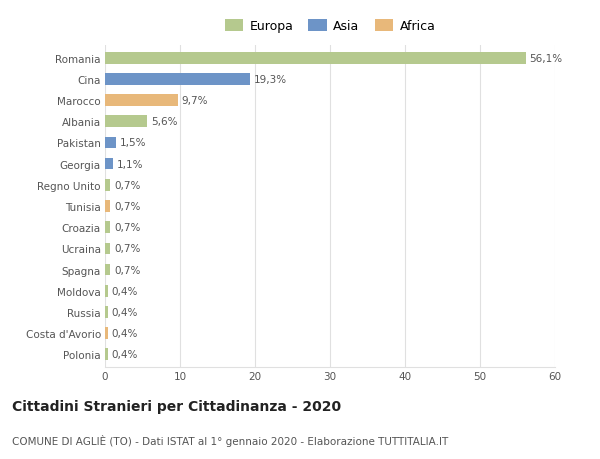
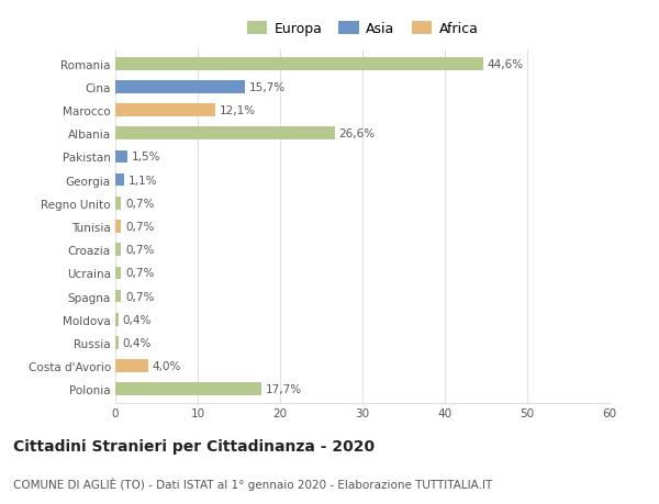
Romania: 56,1% -> 44,6%
Cina: 19,3% -> 15,7%
Marocco: 9,7% -> 12,1%
Albania: 5,6% -> 26,6%
Costa d'Avorio: 0,4% -> 4,0%
Polonia: 0,4% -> 17,7%
